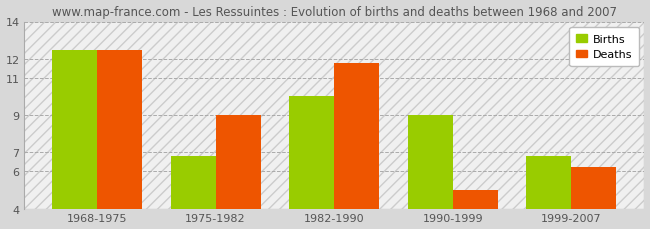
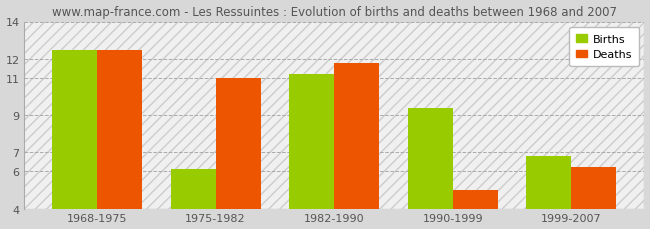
Births/1975-1982: 6.8 -> 6.1
Deaths/1975-1982: 9.0 -> 11.0
Births/1982-1990: 10.0 -> 11.2
Births/1990-1999: 9.0 -> 9.4
